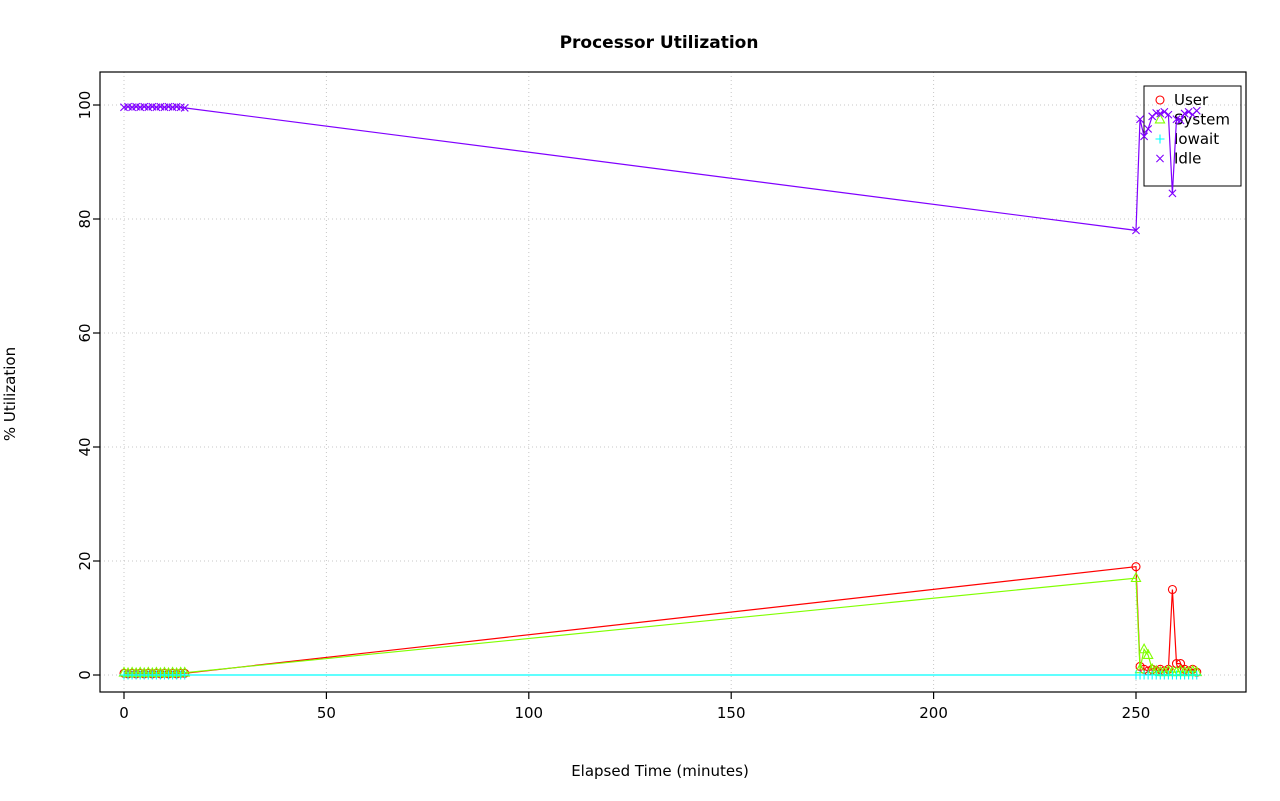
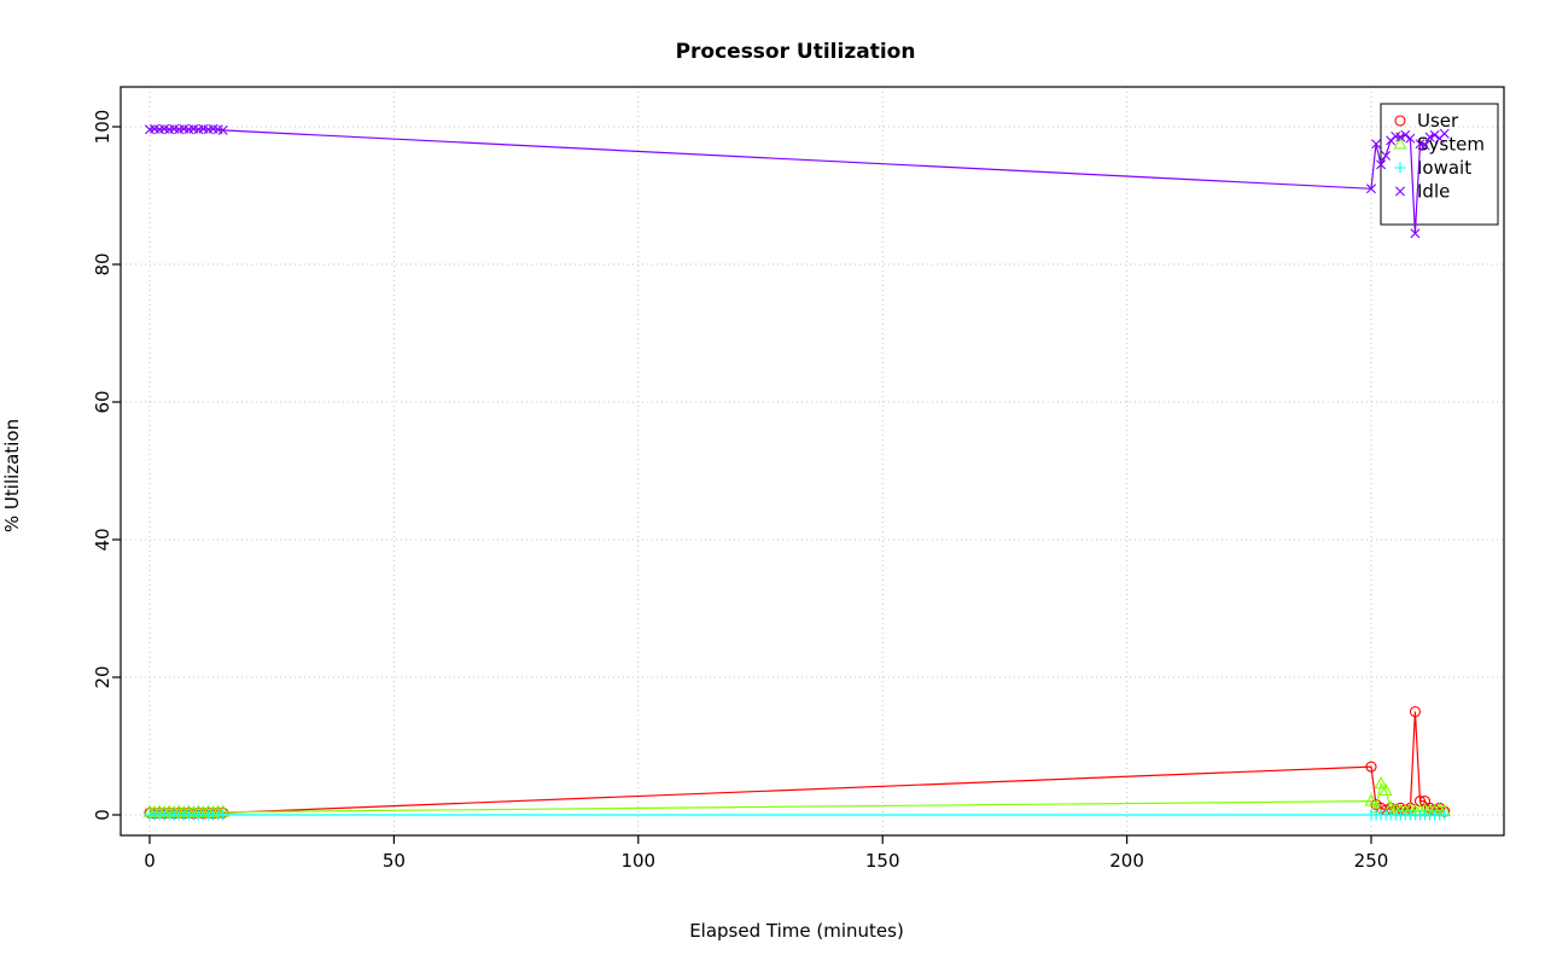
User/250: 19 -> 7
System/250: 17 -> 2
Idle/250: 78 -> 91
